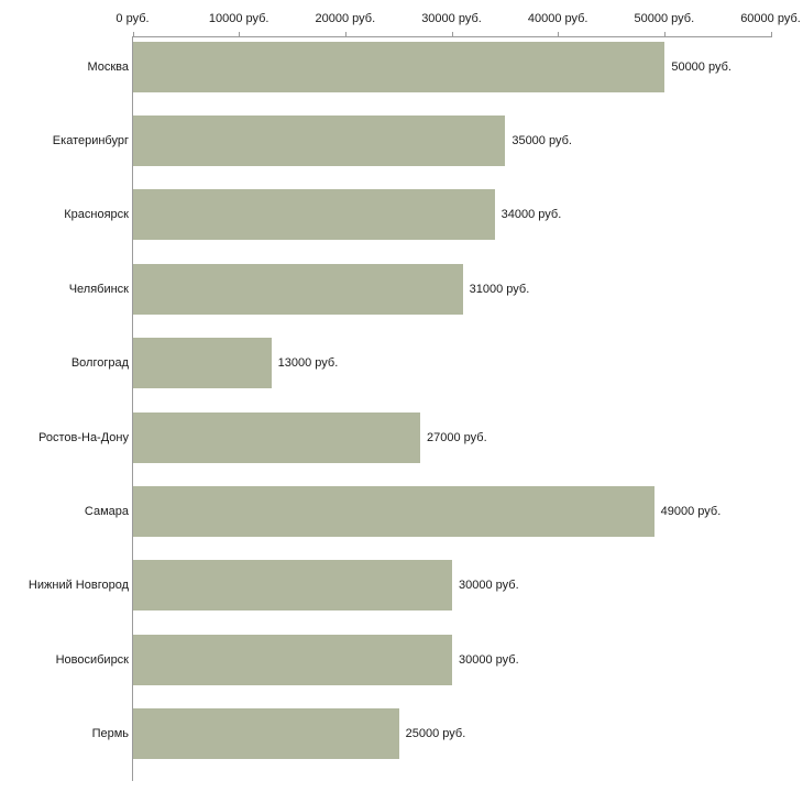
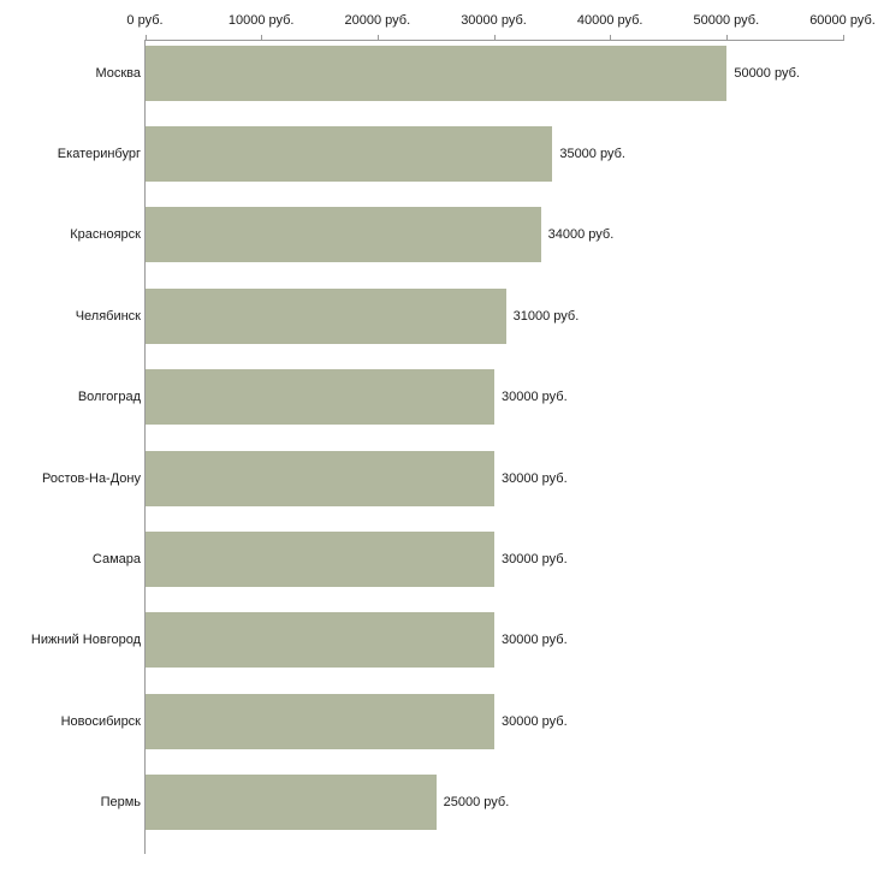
Волгоград: 13000 -> 30000
Ростов-На-Дону: 27000 -> 30000
Самара: 49000 -> 30000
